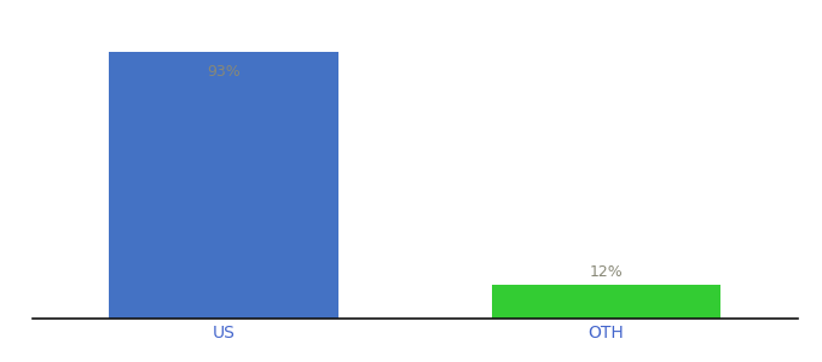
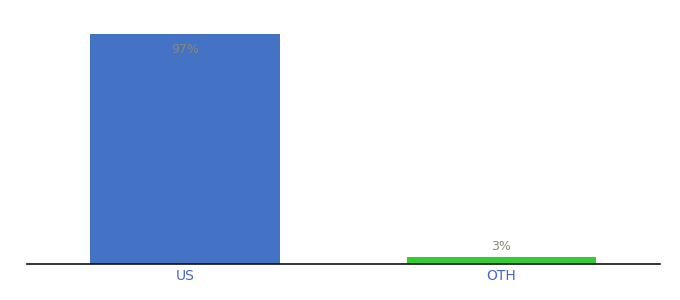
US: 93% -> 97%
OTH: 12% -> 3%
